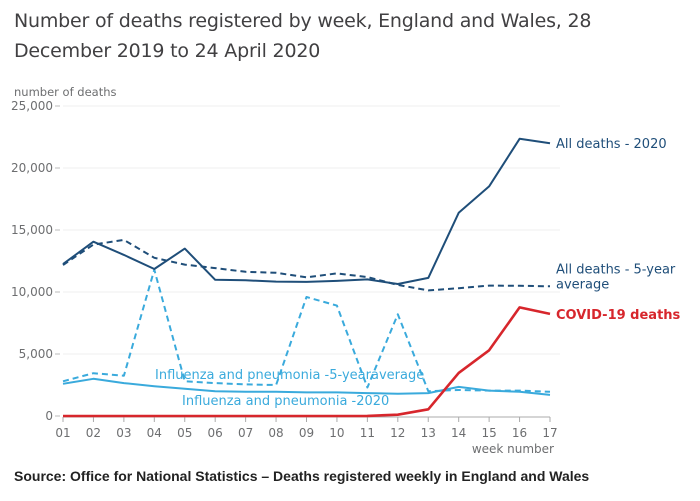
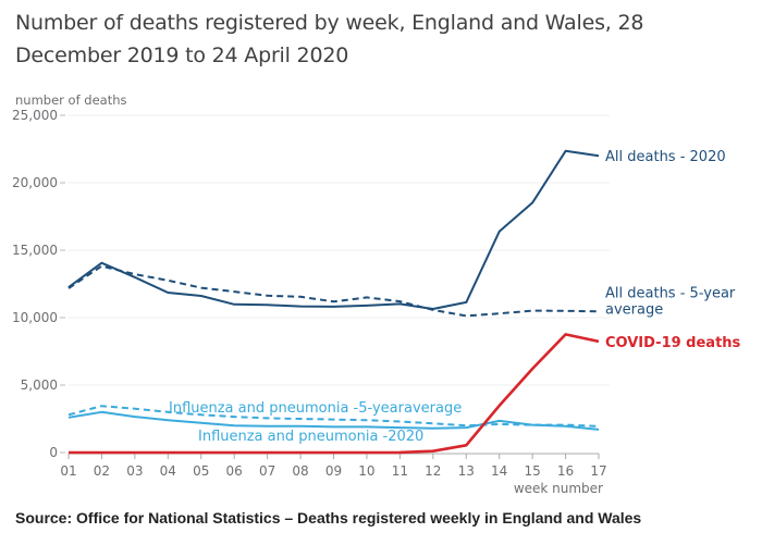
All deaths - 5-year average/03: 14200 -> 13200
Influenza and pneumonia -5-year average/04: 11800 -> 3000
All deaths - 2020/05: 13500 -> 11600
Influenza and pneumonia -5-year average/09: 9600 -> 2400
Influenza and pneumonia -5-year average/10: 8900 -> 2400
Influenza and pneumonia -5-year average/12: 8200 -> 2200
COVID-19 deaths/15: 5300 -> 6200
